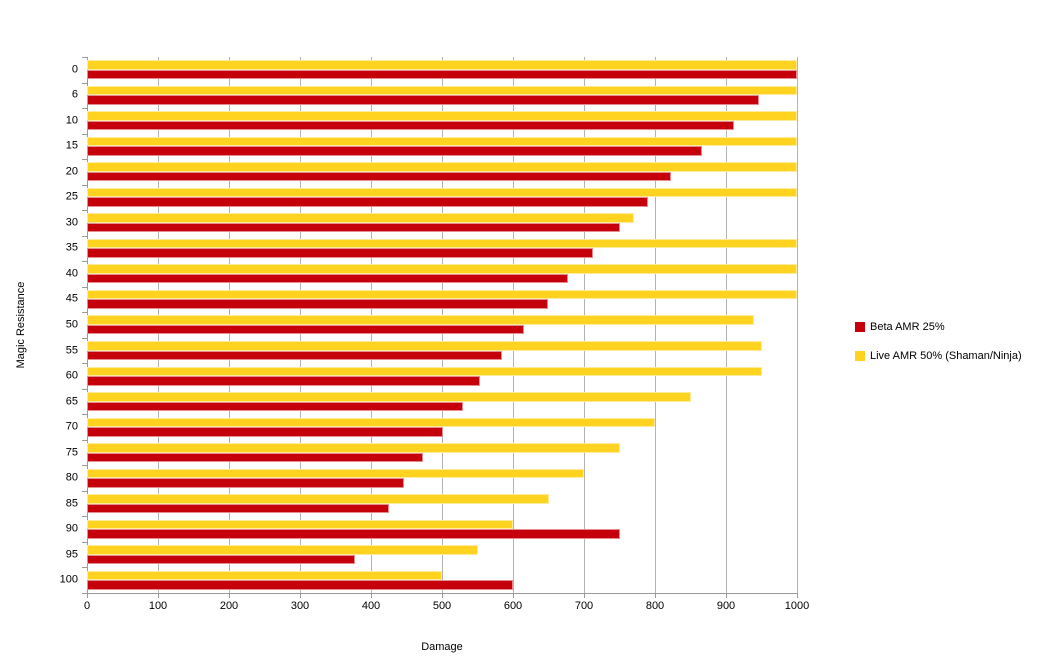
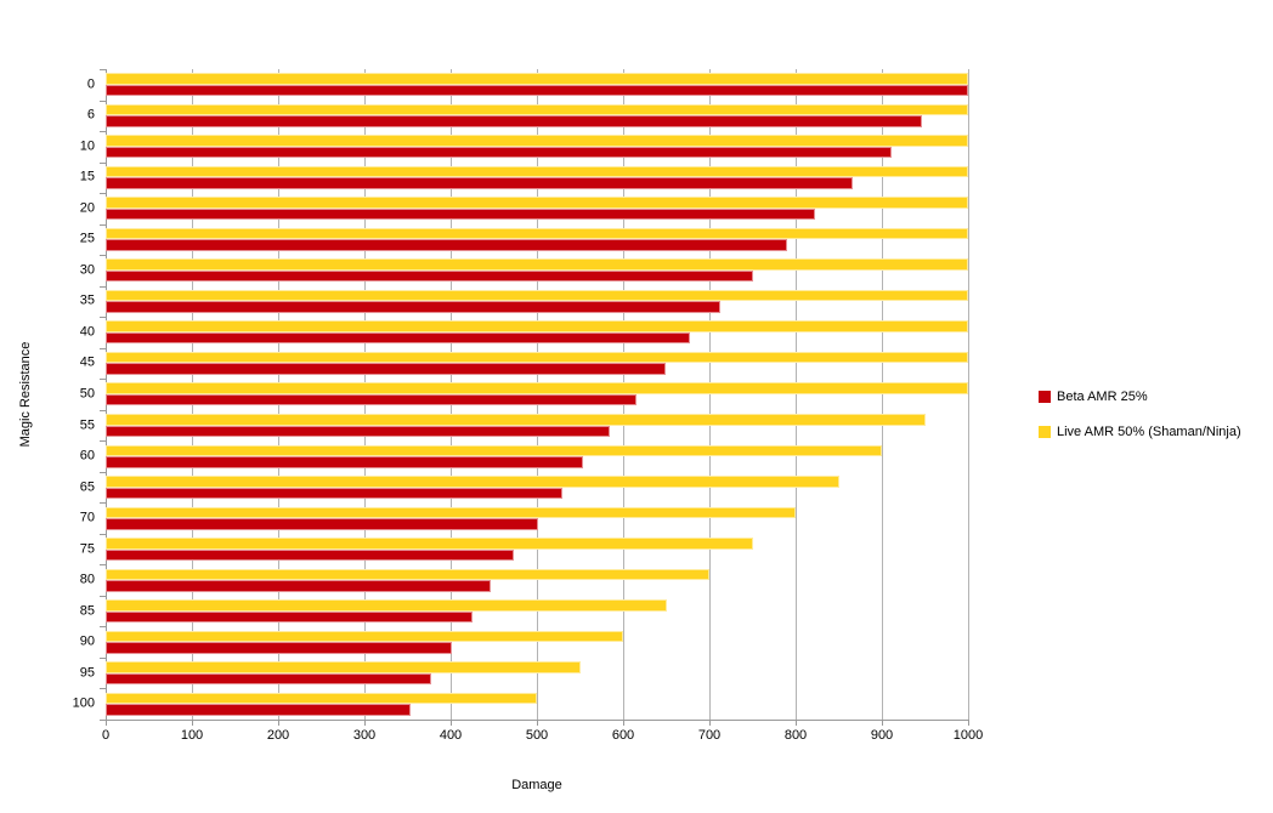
Live AMR 50% (Shaman/Ninja)/30: 770 -> 1000
Live AMR 50% (Shaman/Ninja)/50: 940 -> 1000
Live AMR 50% (Shaman/Ninja)/60: 950 -> 900
Beta AMR 25%/90: 750 -> 400
Beta AMR 25%/100: 600 -> 350
